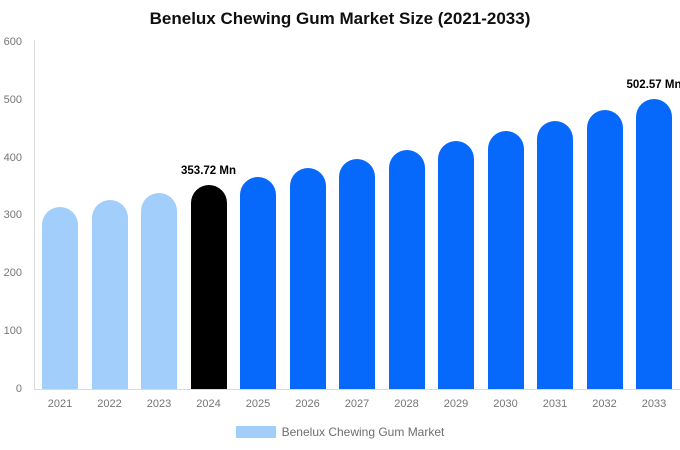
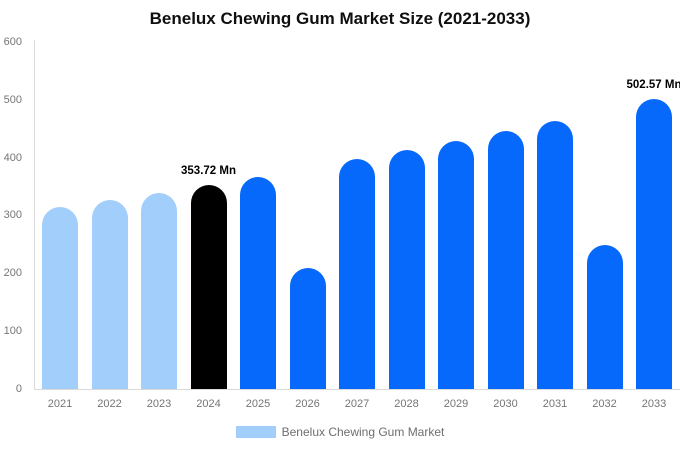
2026: 380 -> 210
2032: 480 -> 250
